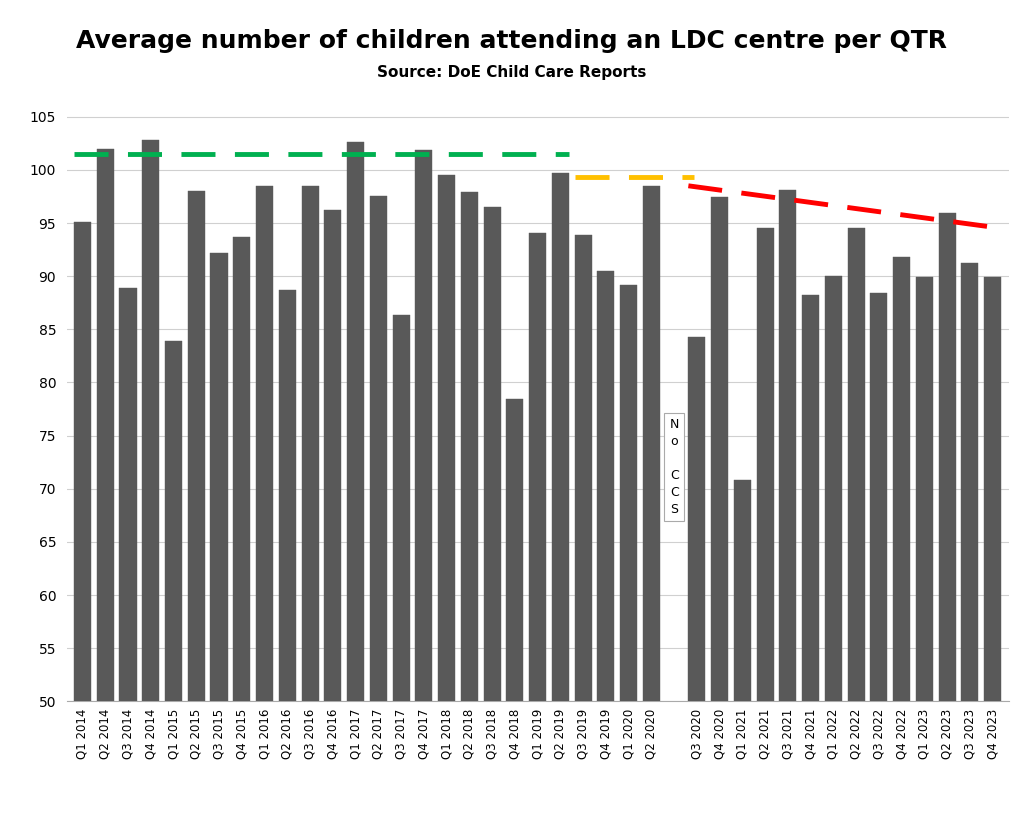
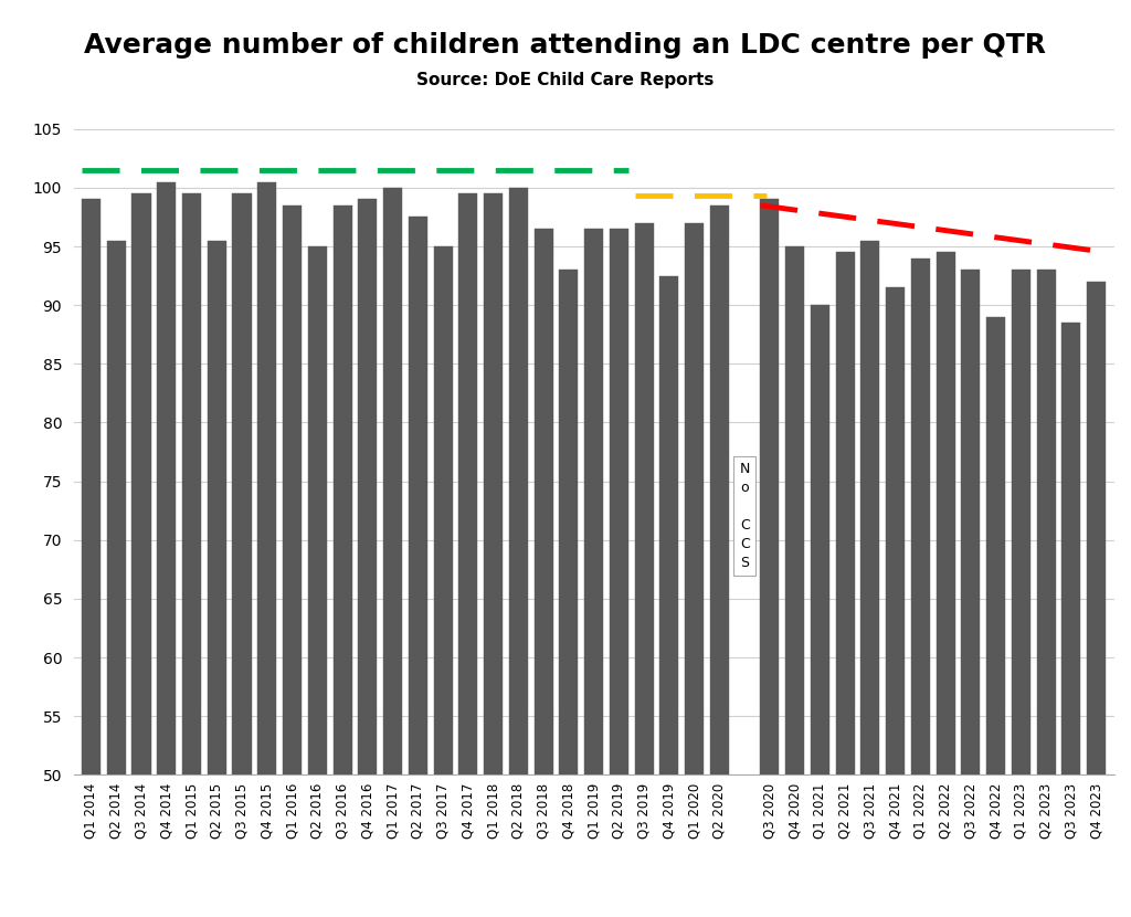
Q1 2014: 95.1 -> 99.0
Q2 2014: 102.0 -> 95.5
Q3 2014: 88.9 -> 99.5
Q4 2014: 102.8 -> 100.5
Q1 2015: 83.9 -> 99.5
Q2 2015: 98.0 -> 95.5
Q3 2015: 92.2 -> 99.5
Q4 2015: 93.7 -> 100.5
Q2 2016: 88.7 -> 95.0
Q4 2016: 96.2 -> 99.0
Q1 2017: 102.6 -> 100.0
Q3 2017: 86.3 -> 95.0
Q4 2017: 101.9 -> 99.5
Q2 2018: 97.9 -> 100.0
Q4 2018: 78.4 -> 93.0
Q1 2019: 94.1 -> 96.5
Q2 2019: 99.7 -> 96.5
Q3 2019: 93.9 -> 97.0
Q4 2019: 90.5 -> 92.5
Q1 2020: 89.2 -> 97.0
Q3 2020: 84.3 -> 99.0
Q4 2020: 97.4 -> 95.0
Q1 2021: 70.8 -> 90.0
Q3 2021: 98.1 -> 95.5
Q4 2021: 88.2 -> 91.5
Q1 2022: 90.0 -> 94.0
Q3 2022: 88.4 -> 93.0
Q4 2022: 91.8 -> 89.0
Q1 2023: 89.9 -> 93.0
Q2 2023: 95.9 -> 93.0
Q3 2023: 91.2 -> 88.5
Q4 2023: 89.9 -> 92.0
